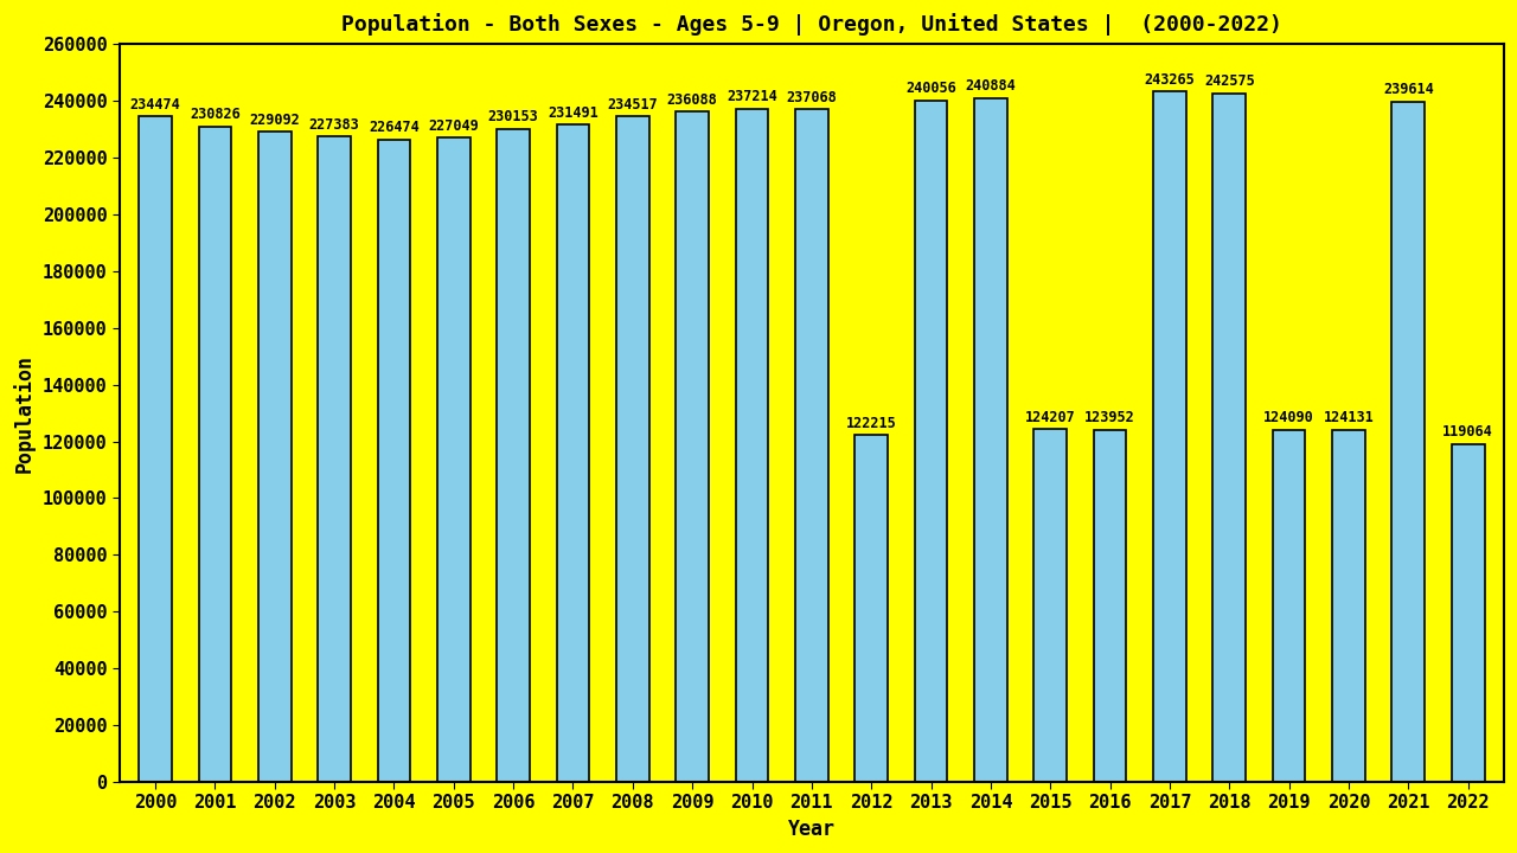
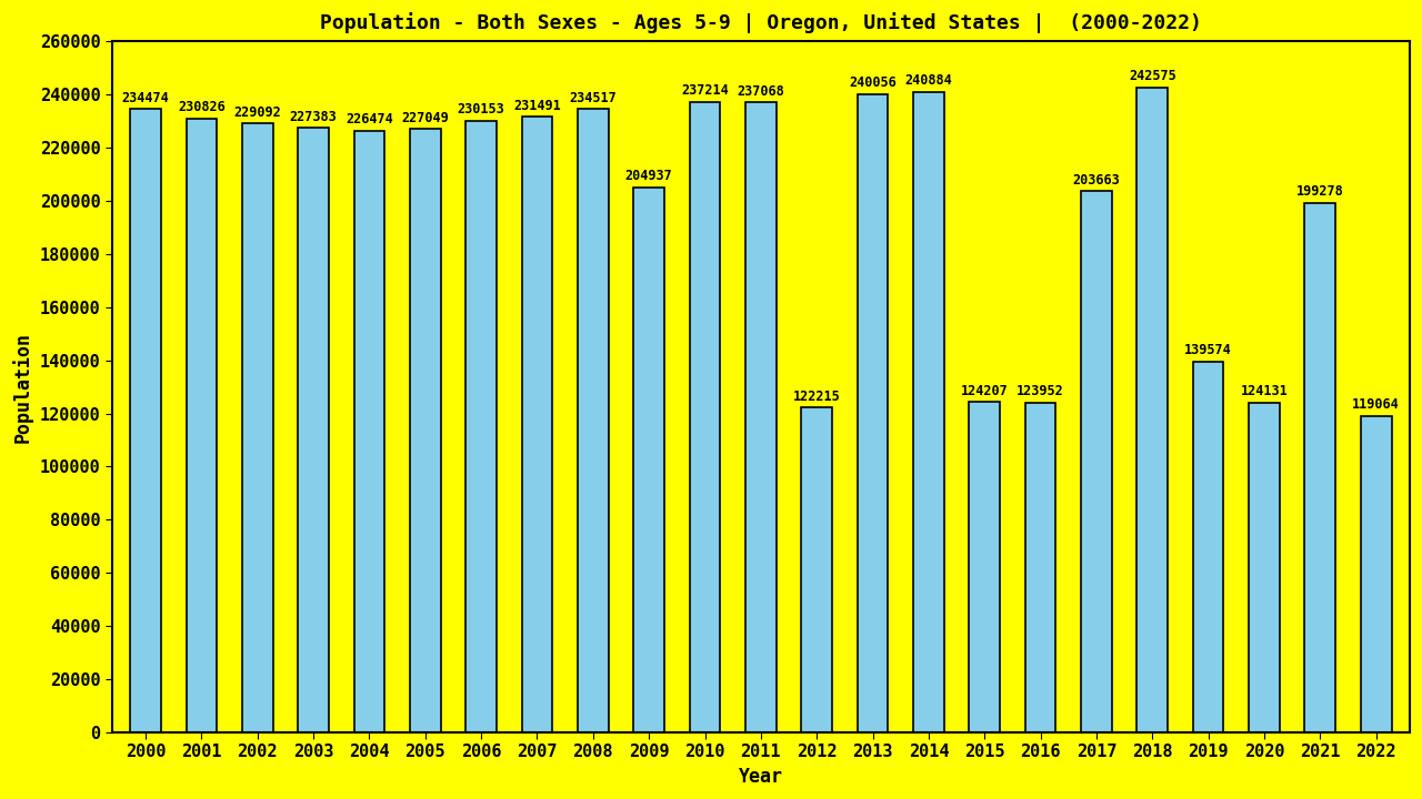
2009: 236088 -> 204937
2017: 243265 -> 203663
2019: 124090 -> 139574
2021: 239614 -> 199278
